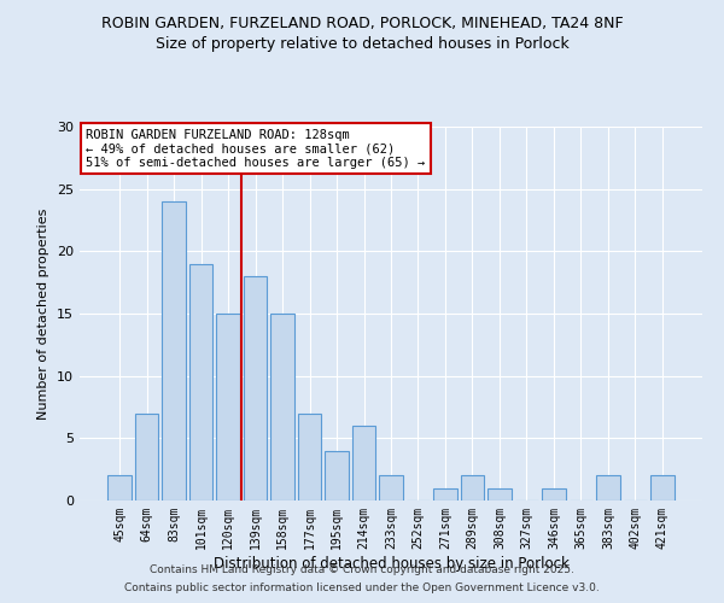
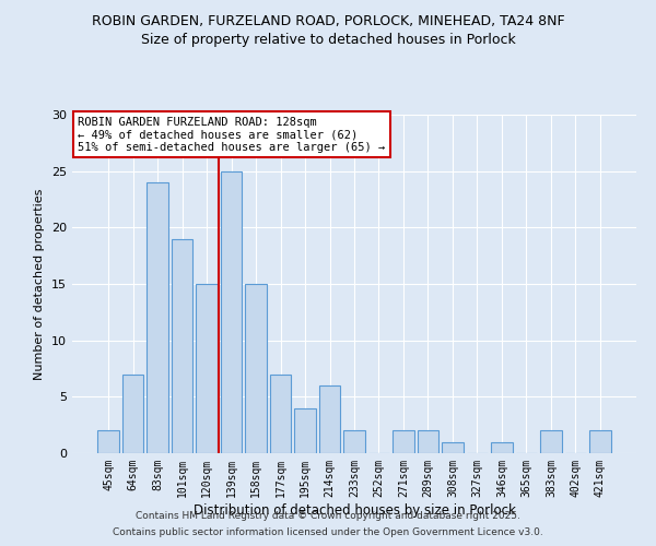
139sqm: 18 -> 25
271sqm: 1 -> 2
